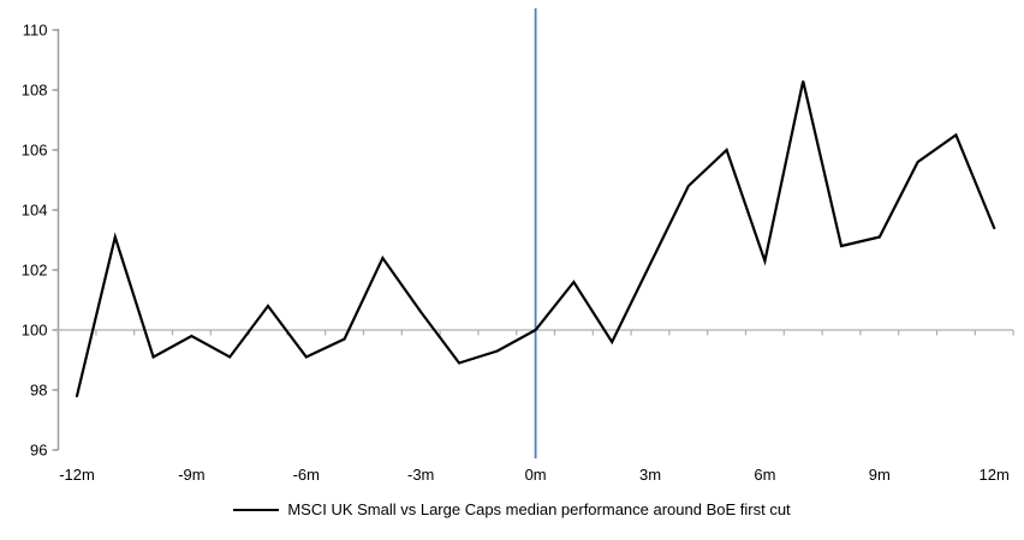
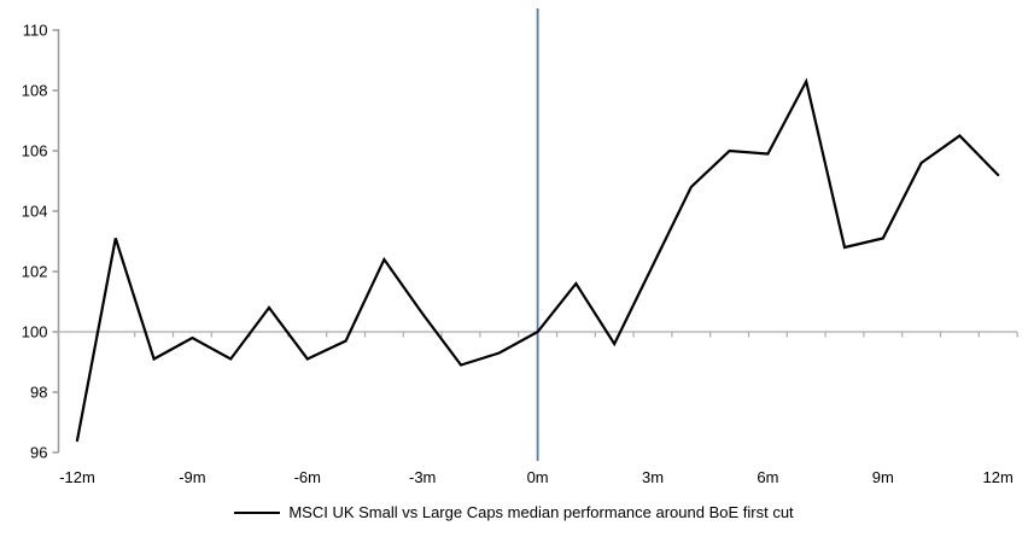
-12m: 97.8 -> 96.4
6m: 102.3 -> 105.9
12m: 103.4 -> 105.2
